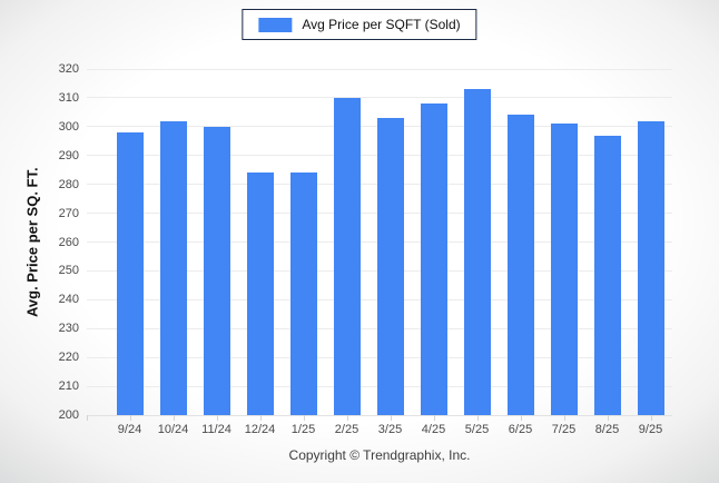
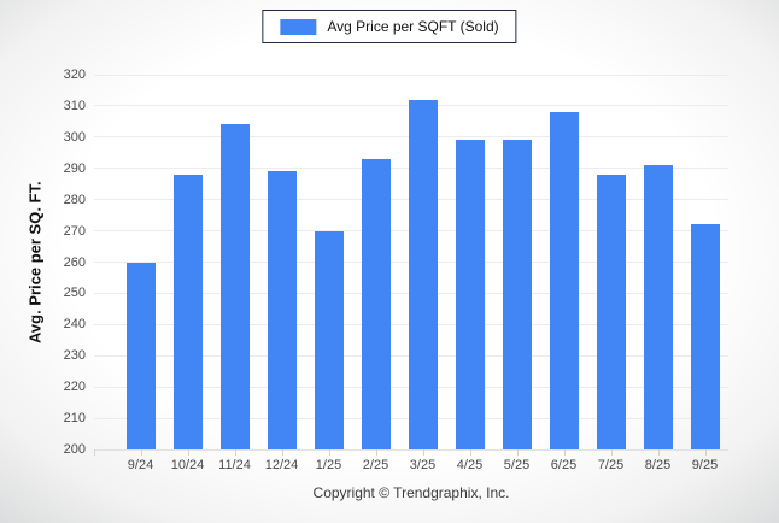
9/24: 298 -> 260
10/24: 302 -> 288
11/24: 300 -> 304
12/24: 284 -> 289
1/25: 284 -> 270
2/25: 310 -> 293
3/25: 303 -> 312
4/25: 308 -> 299
5/25: 313 -> 299
6/25: 304 -> 308
7/25: 301 -> 288
8/25: 297 -> 291
9/25: 302 -> 272
